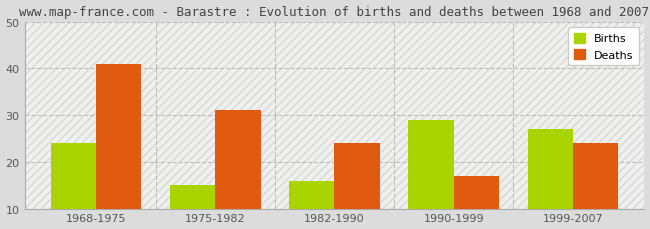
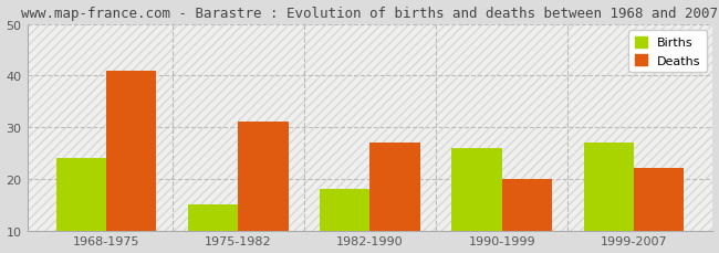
Births/1982-1990: 16 -> 18
Deaths/1982-1990: 24 -> 27
Births/1990-1999: 29 -> 26
Deaths/1990-1999: 17 -> 20
Deaths/1999-2007: 24 -> 22
